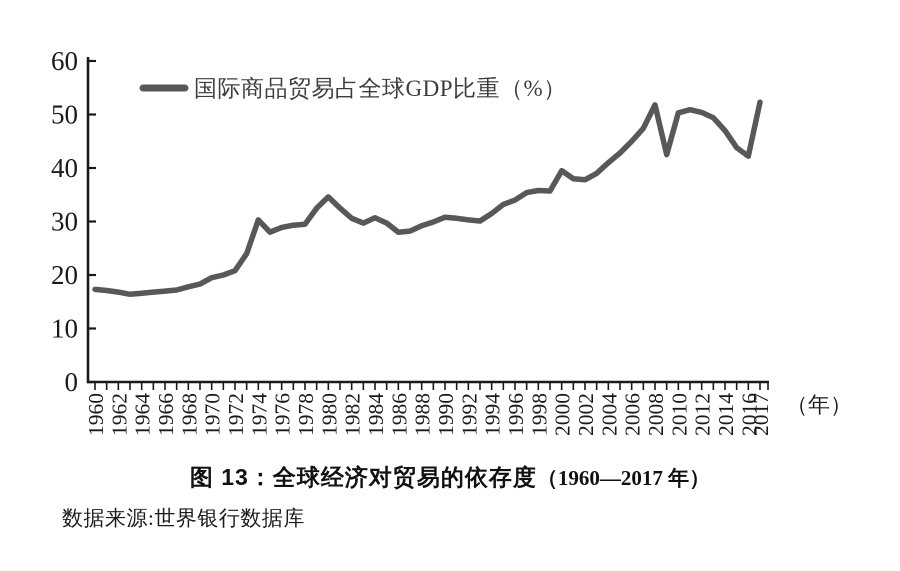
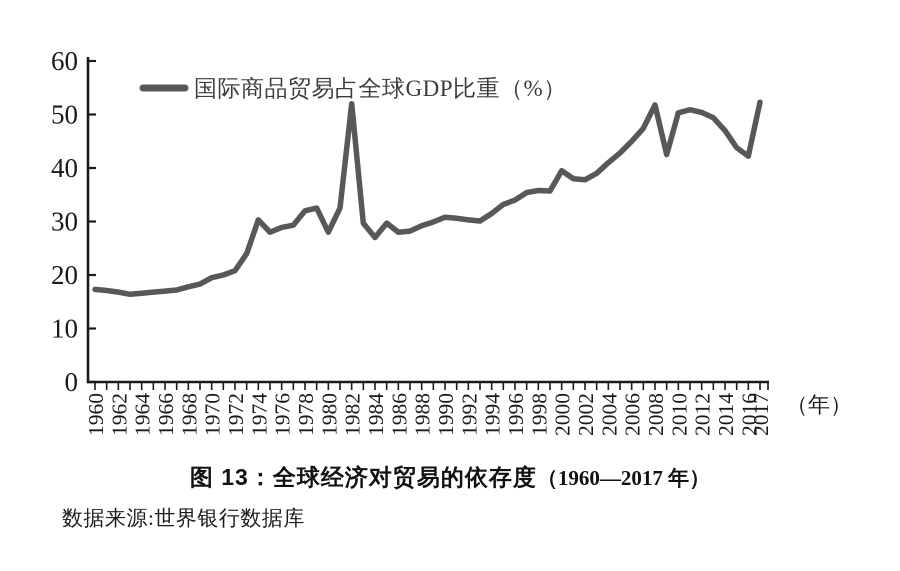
1978: 30 -> 32
1980: 35 -> 28
1982: 31 -> 52
1984: 31 -> 27
